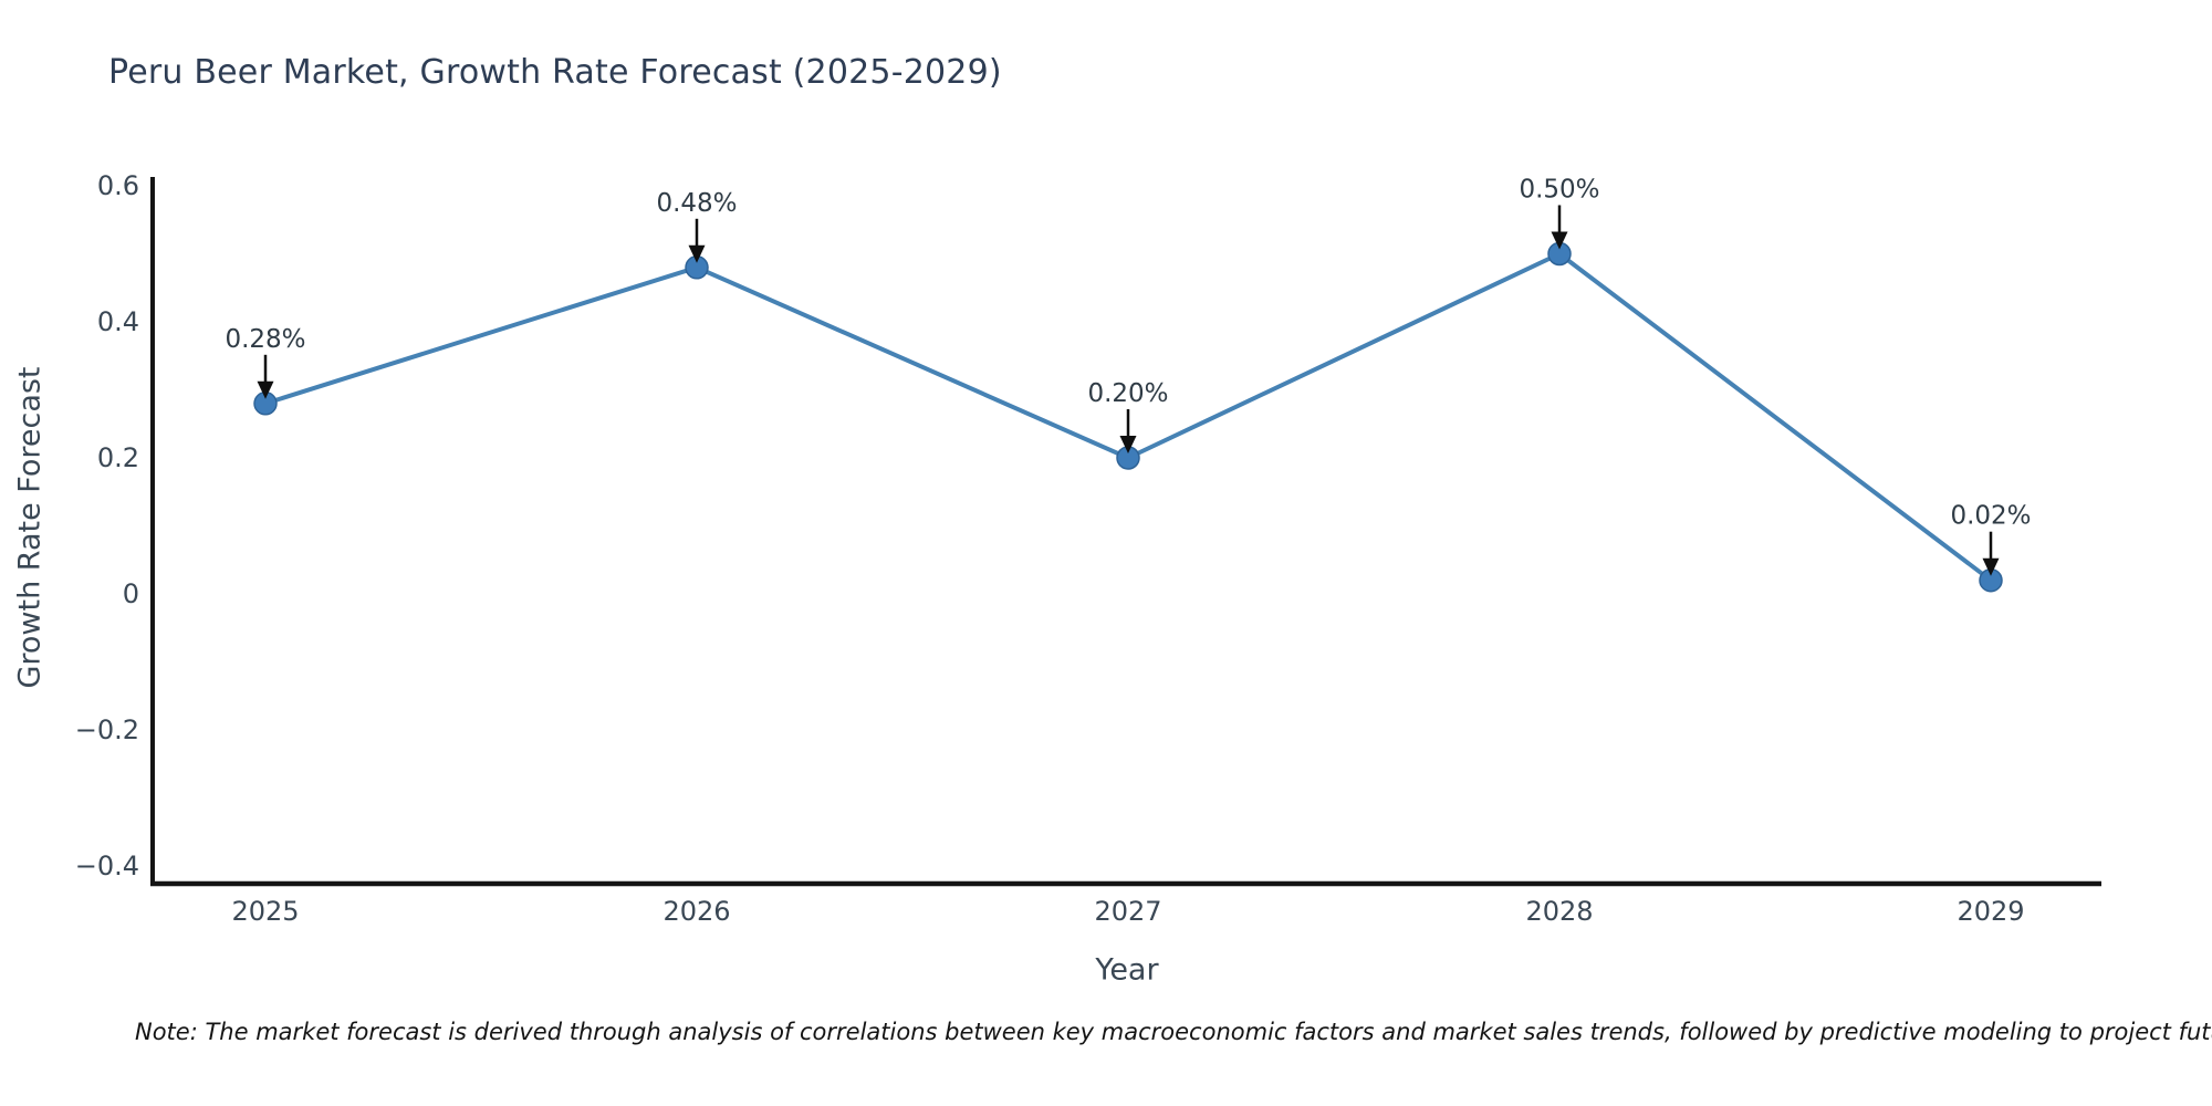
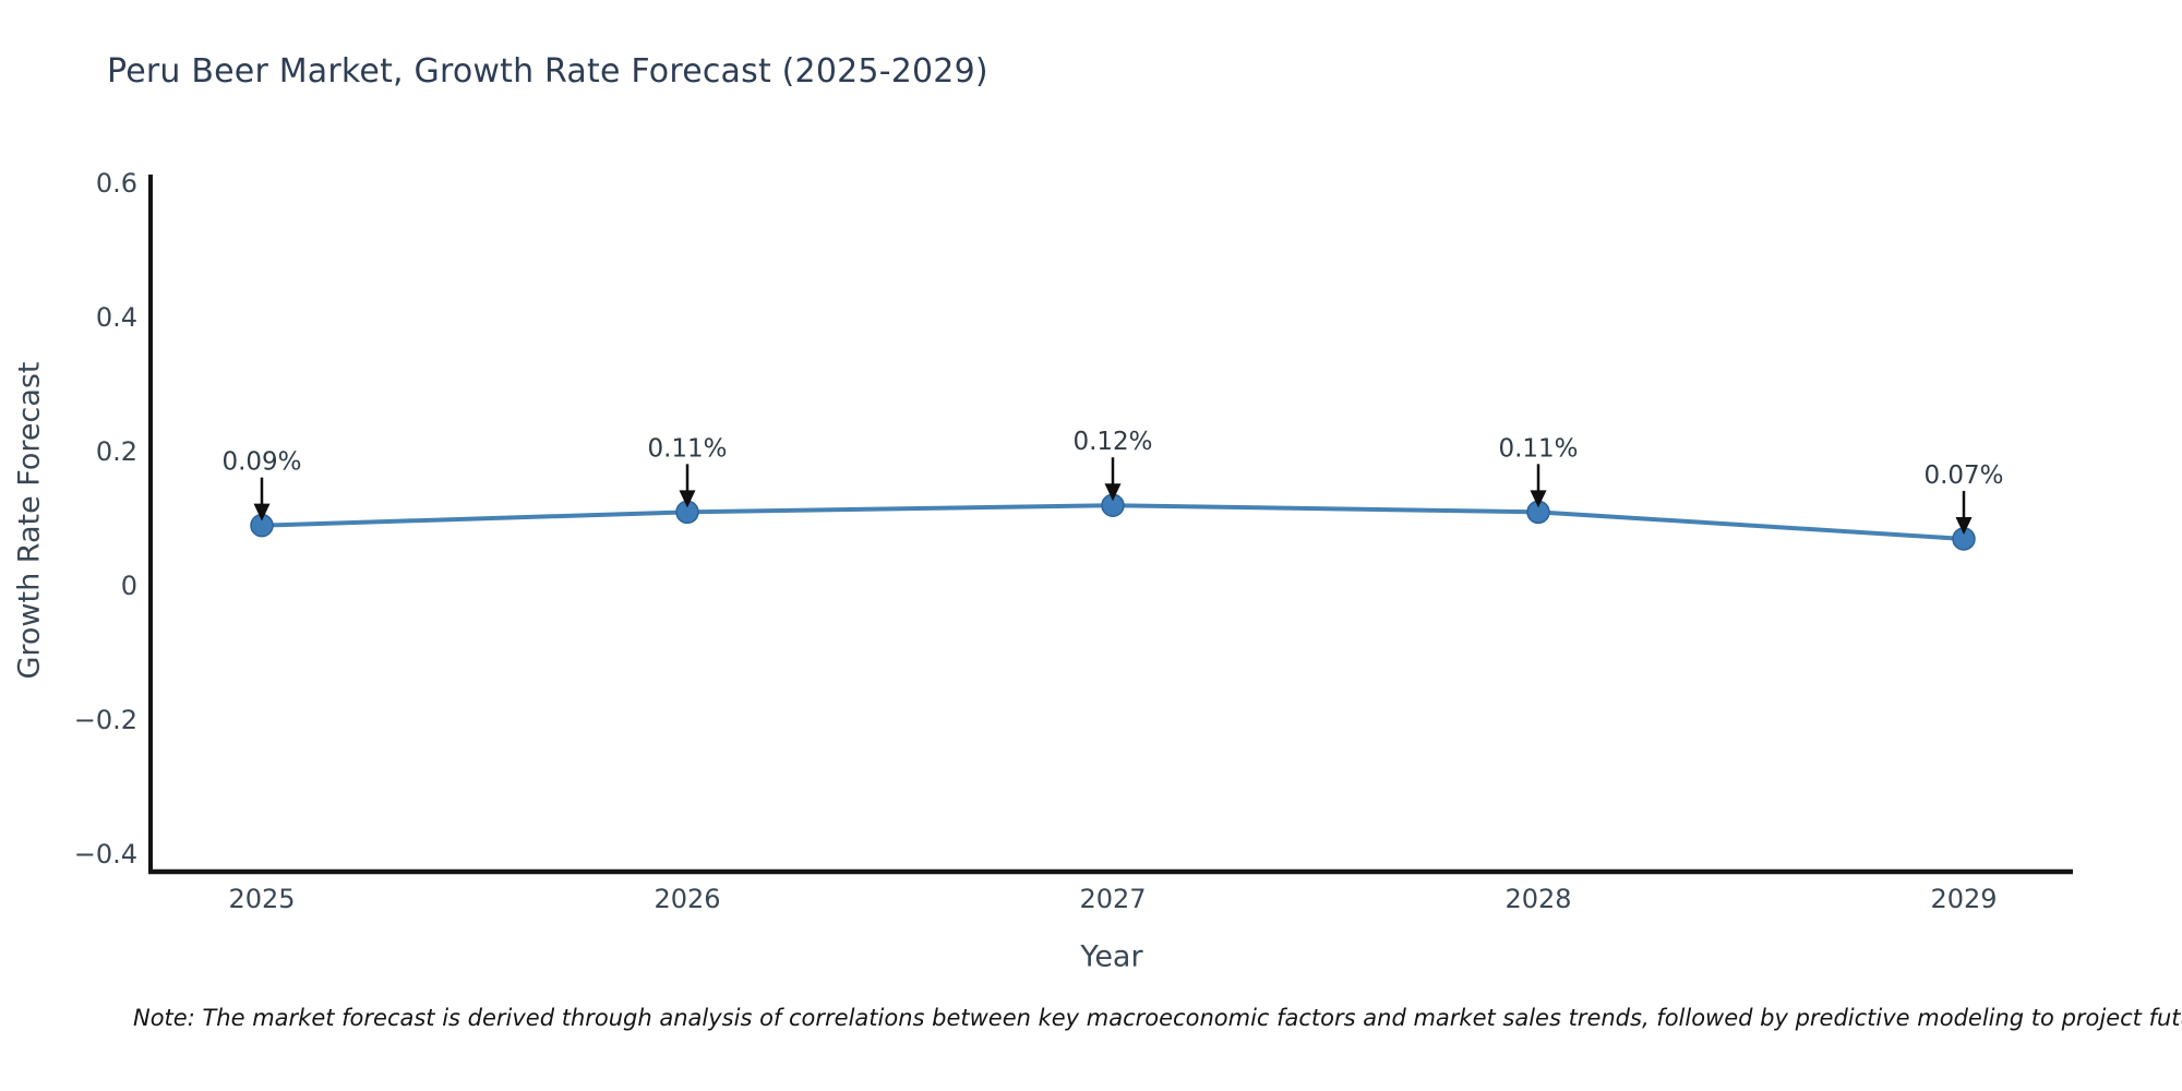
2025: 0.28% -> 0.09%
2026: 0.48% -> 0.11%
2027: 0.20% -> 0.12%
2028: 0.50% -> 0.11%
2029: 0.02% -> 0.07%
